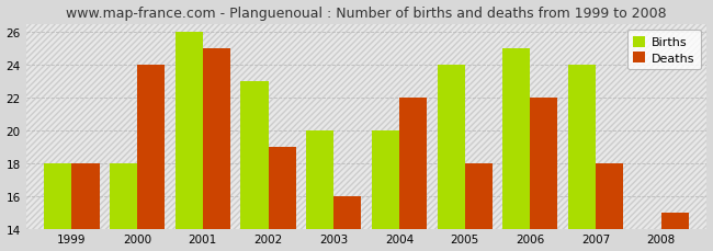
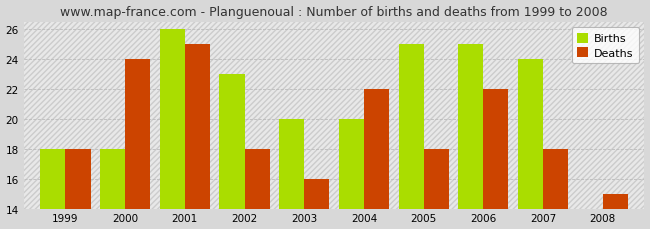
Deaths/2002: 19 -> 18
Births/2005: 24 -> 25
